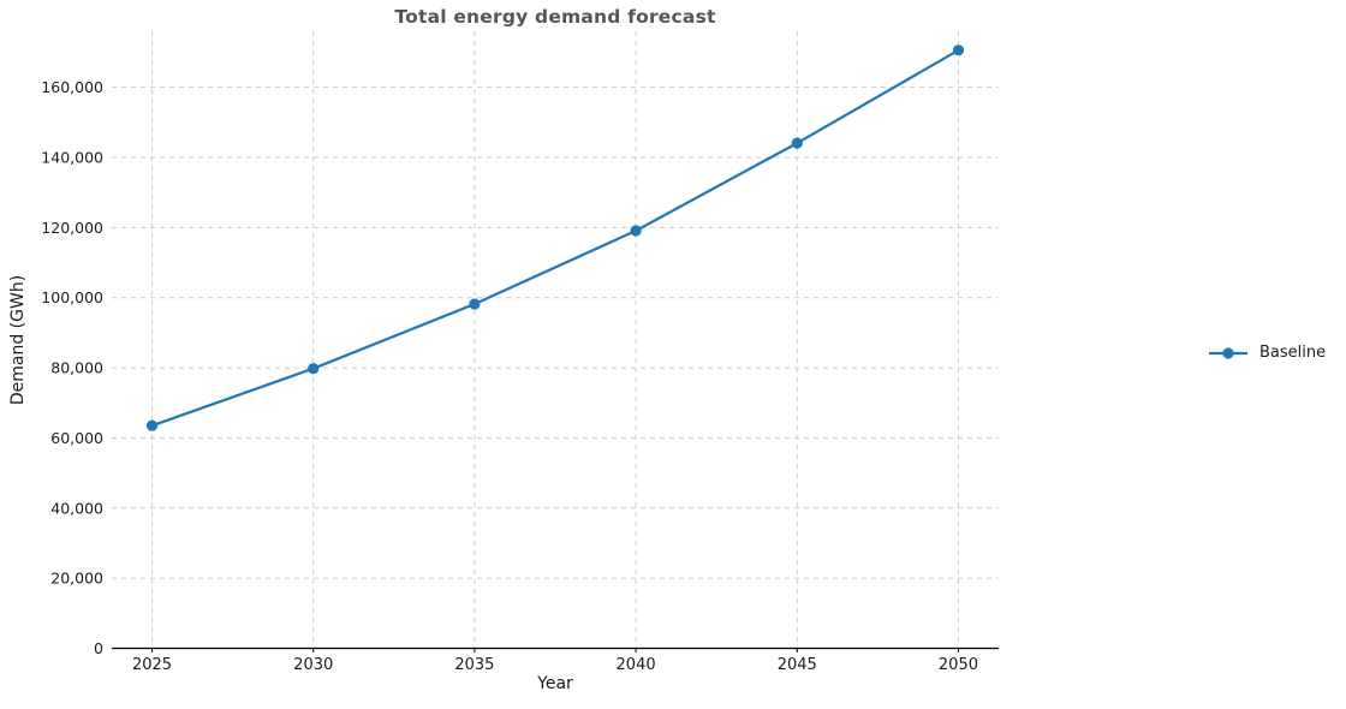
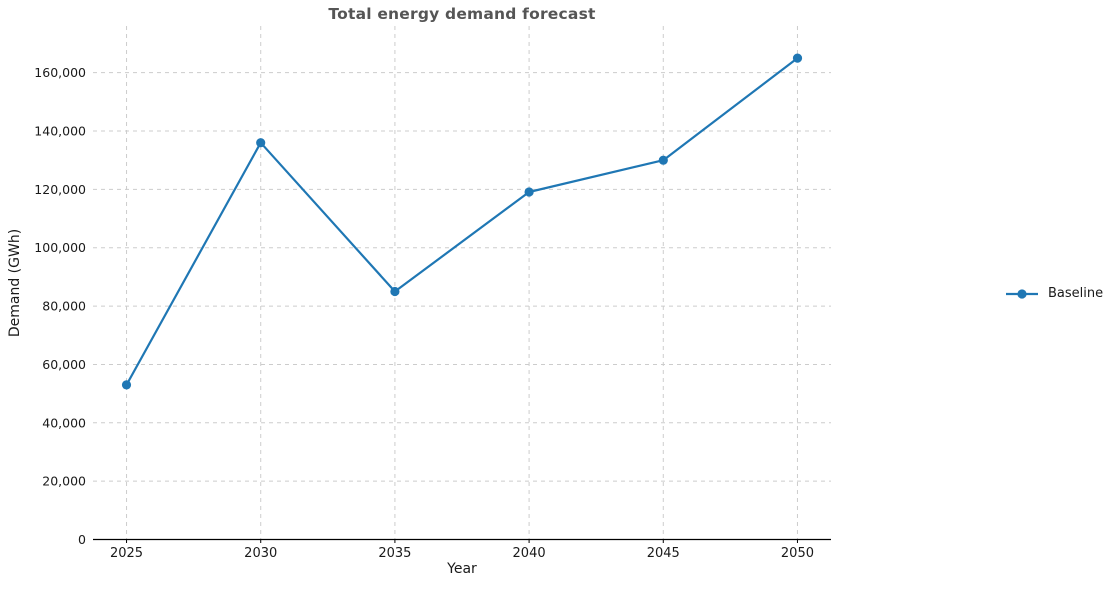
2025: 64000 -> 53000
2030: 80000 -> 136000
2035: 98000 -> 85000
2045: 144000 -> 130000
2050: 171000 -> 165000
